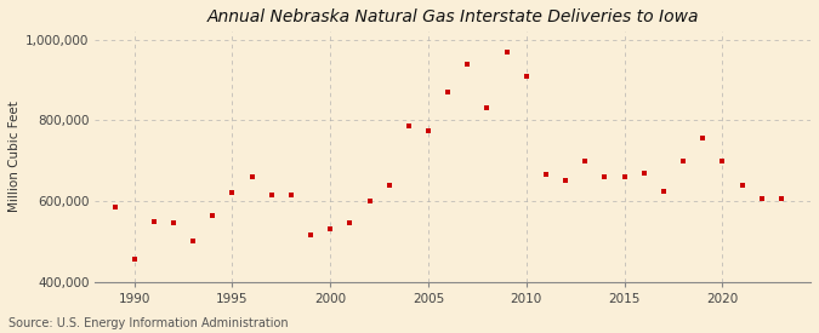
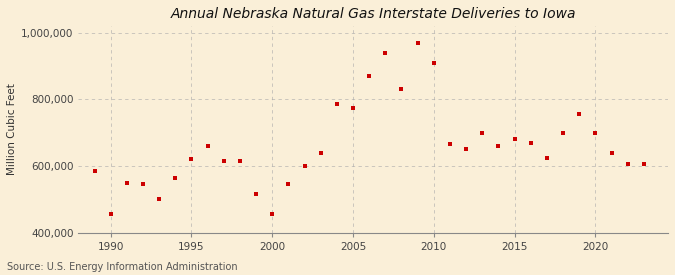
2000: 530,000 -> 455,000
2015: 660,000 -> 680,000
